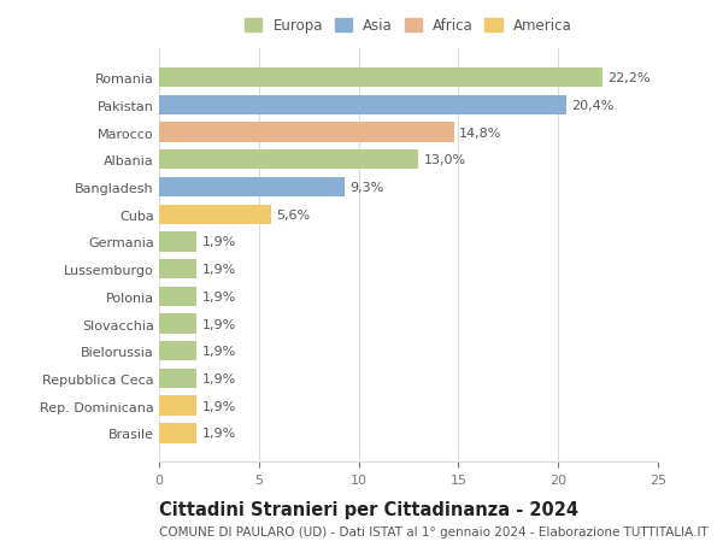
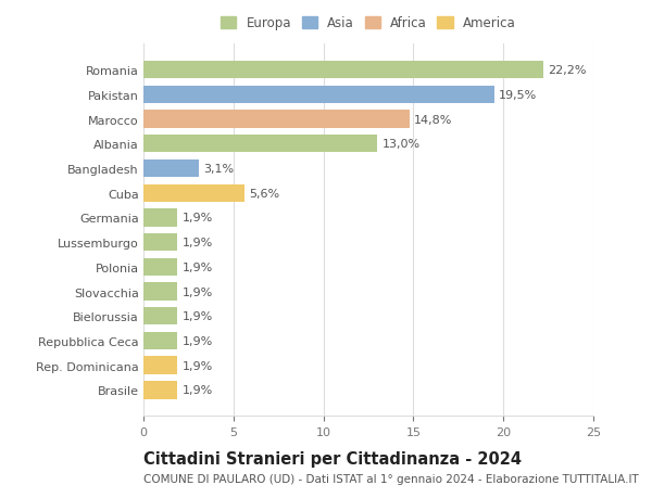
Pakistan: 20,4% -> 19,5%
Bangladesh: 9,3% -> 3,1%
